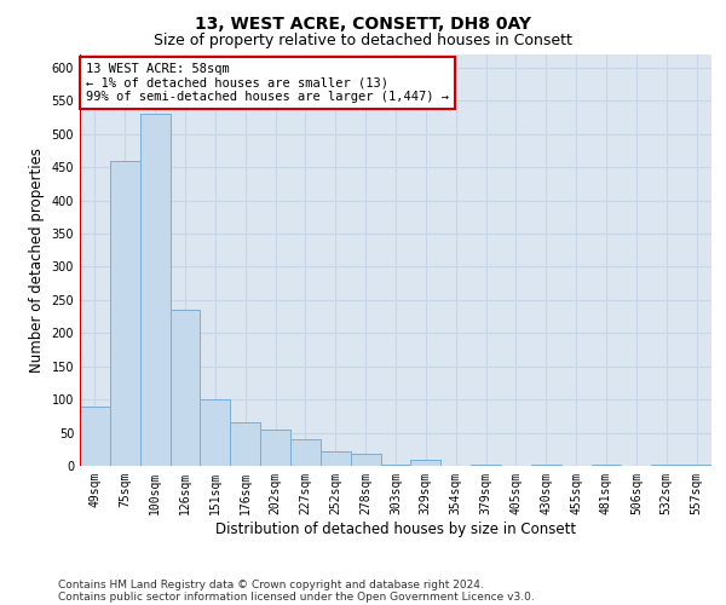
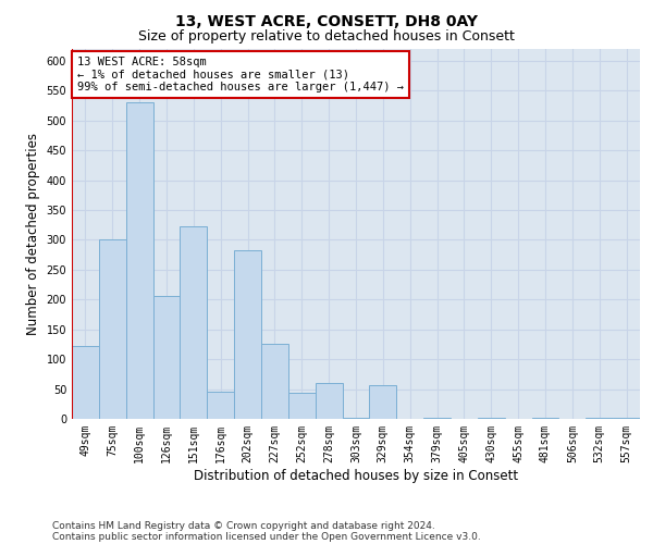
49sqm: 90 -> 122
75sqm: 460 -> 300
126sqm: 235 -> 206
151sqm: 100 -> 322
176sqm: 65 -> 46
202sqm: 55 -> 282
227sqm: 40 -> 126
252sqm: 22 -> 44
278sqm: 18 -> 60
329sqm: 10 -> 56
